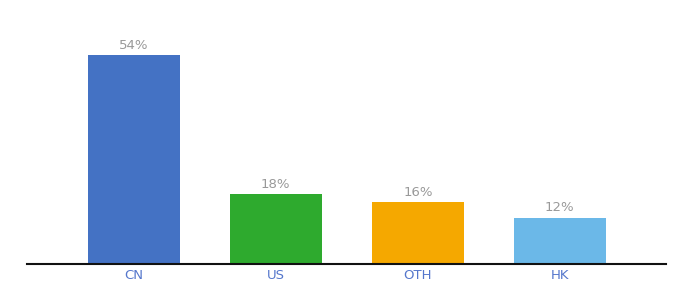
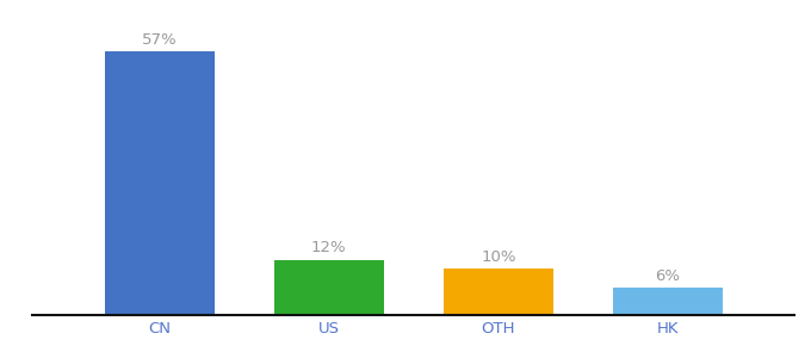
CN: 54% -> 57%
US: 18% -> 12%
OTH: 16% -> 10%
HK: 12% -> 6%
